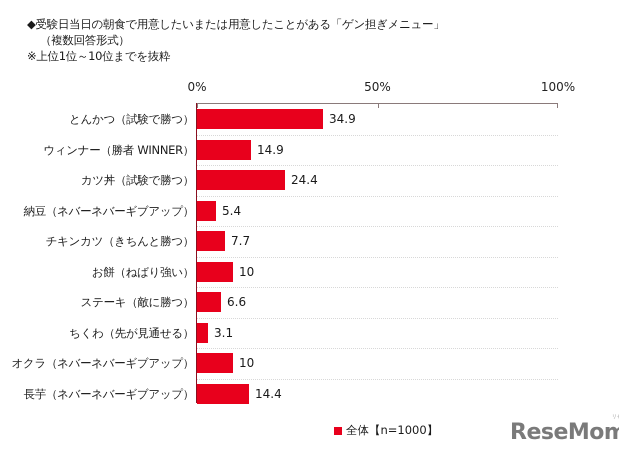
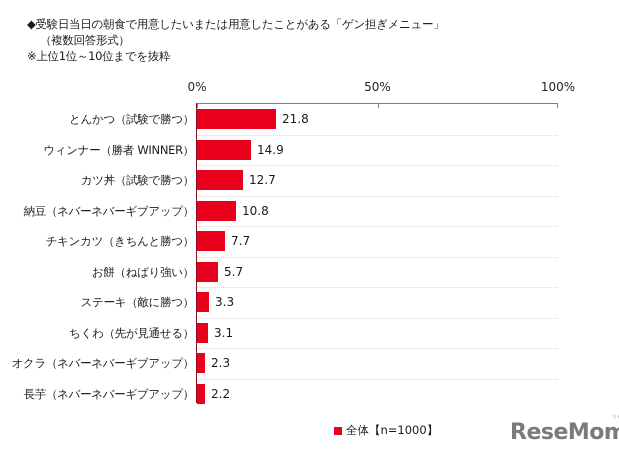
とんかつ（試験で勝つ）: 34.9 -> 21.8
カツ丼（試験で勝つ）: 24.4 -> 12.7
納豆（ネバーネバーギブアップ）: 5.4 -> 10.8
お餅（ねばり強い）: 10 -> 5.7
ステーキ（敵に勝つ）: 6.6 -> 3.3
オクラ（ネバーネバーギブアップ）: 10 -> 2.3
長芋（ネバーネバーギブアップ）: 14.4 -> 2.2
